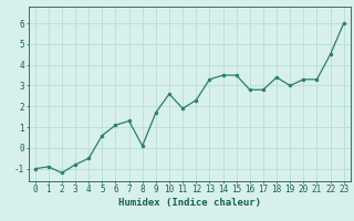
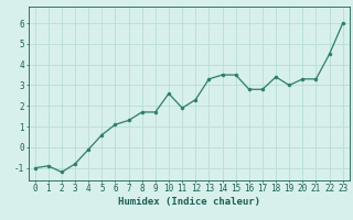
4: -0.5 -> -0.1
8: 0.1 -> 1.7
